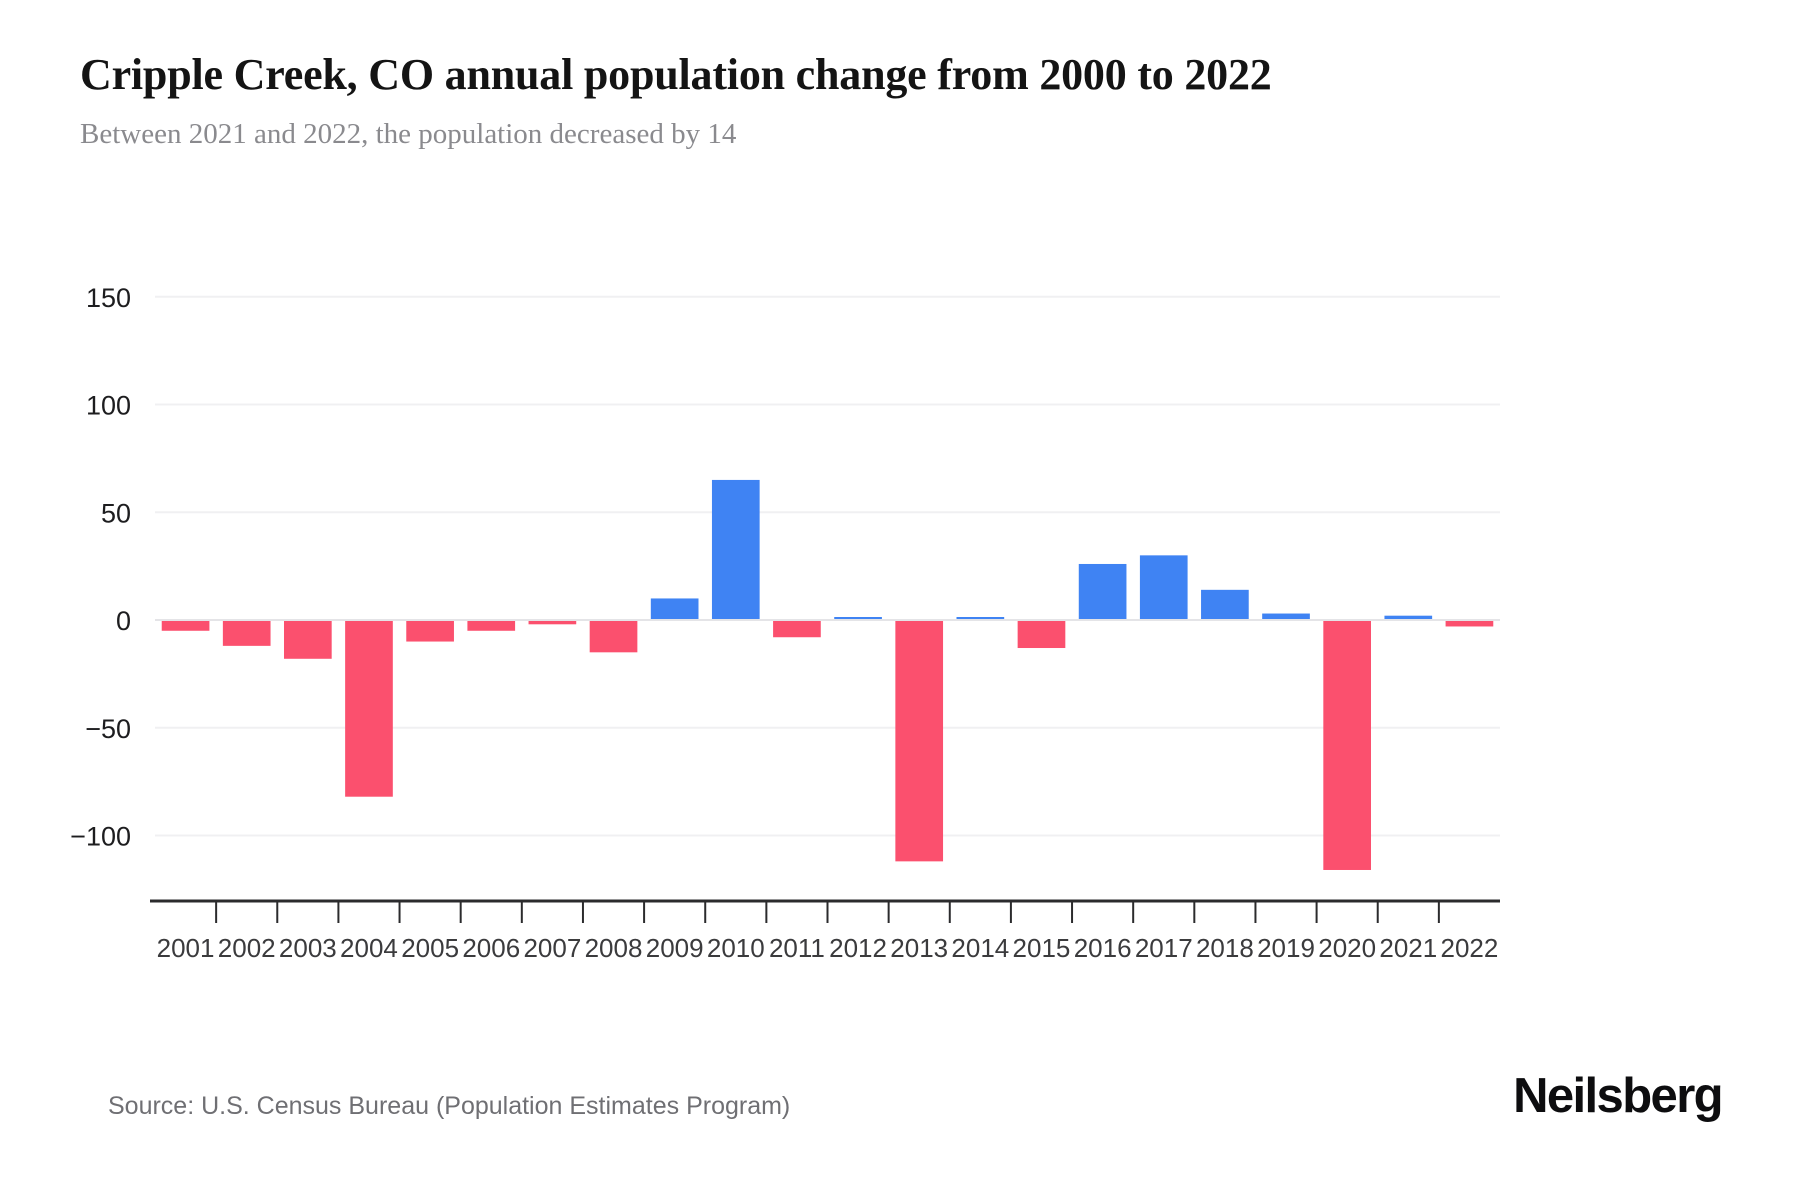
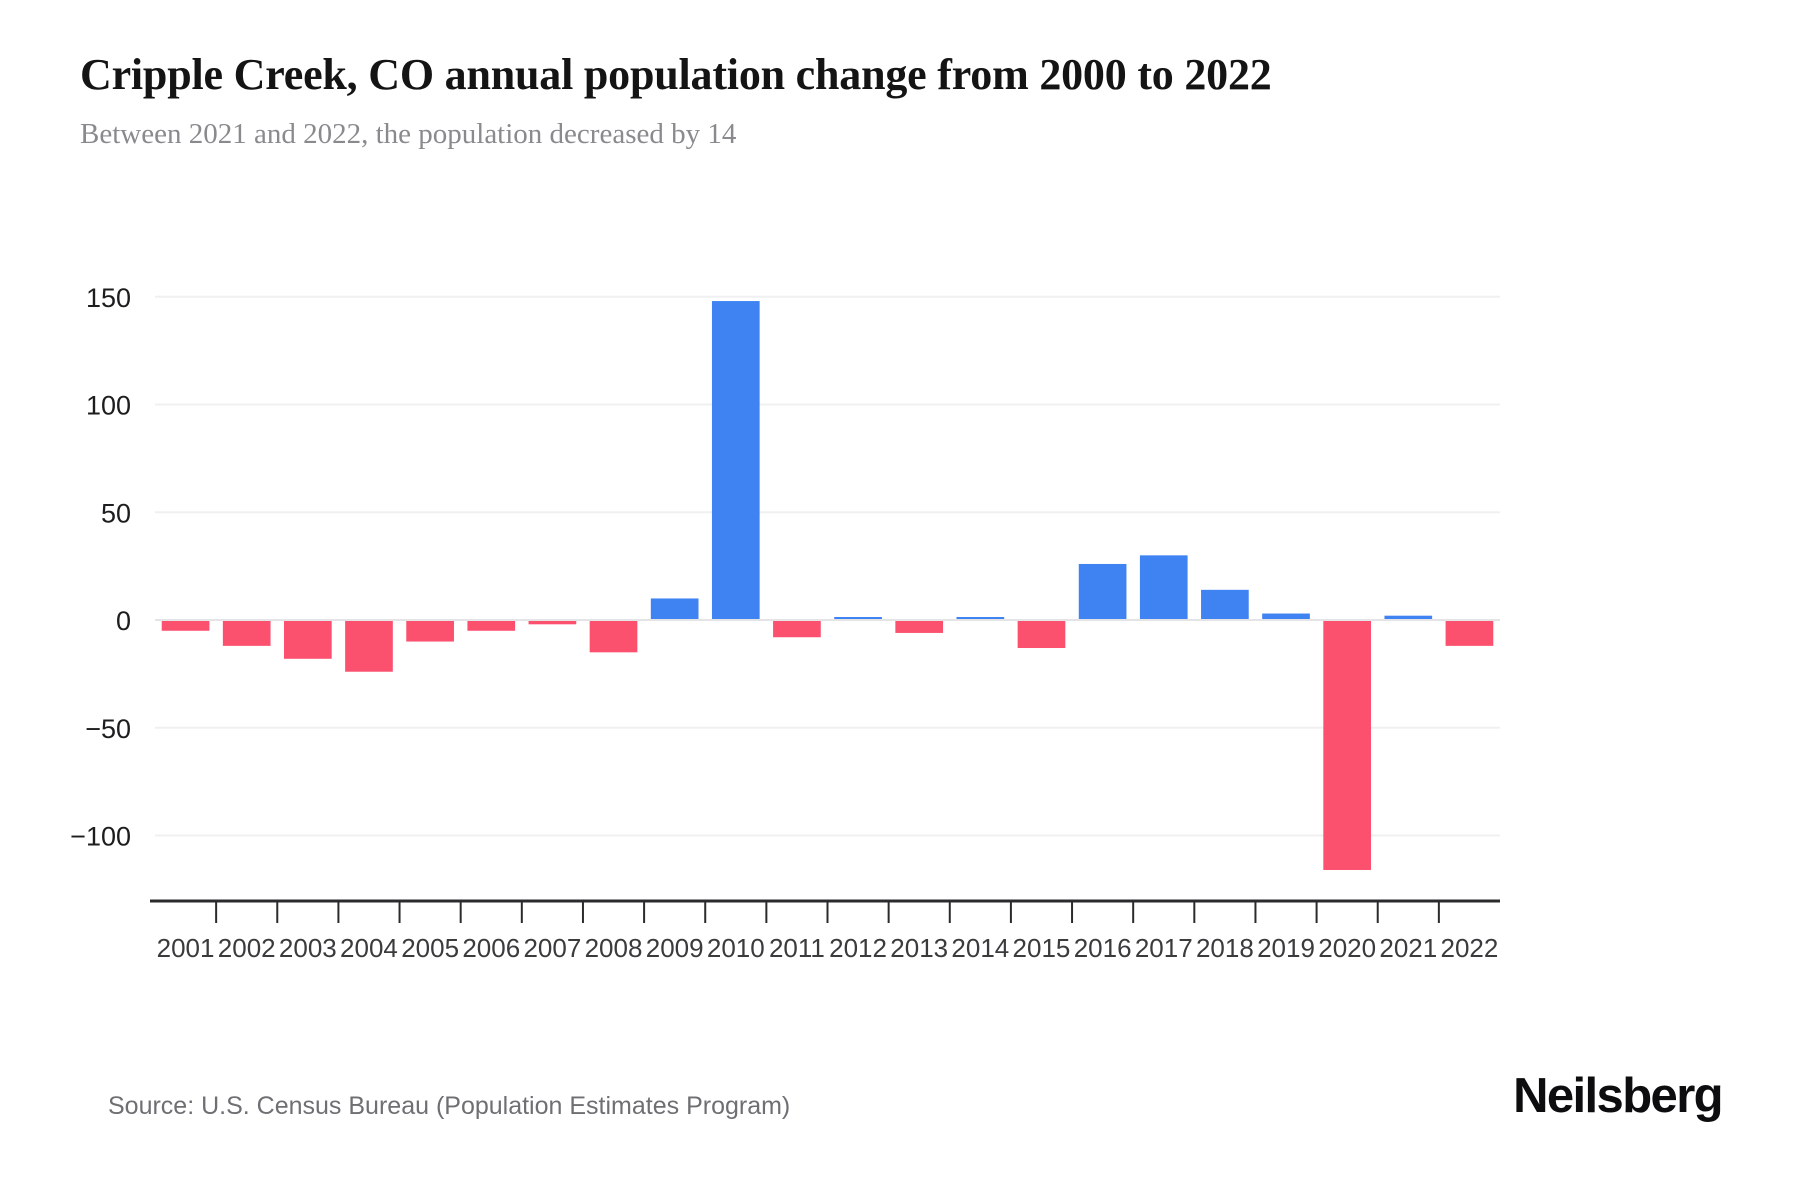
2004: -82 -> -24
2010: 65 -> 148
2013: -112 -> -6
2022: -3 -> -12
